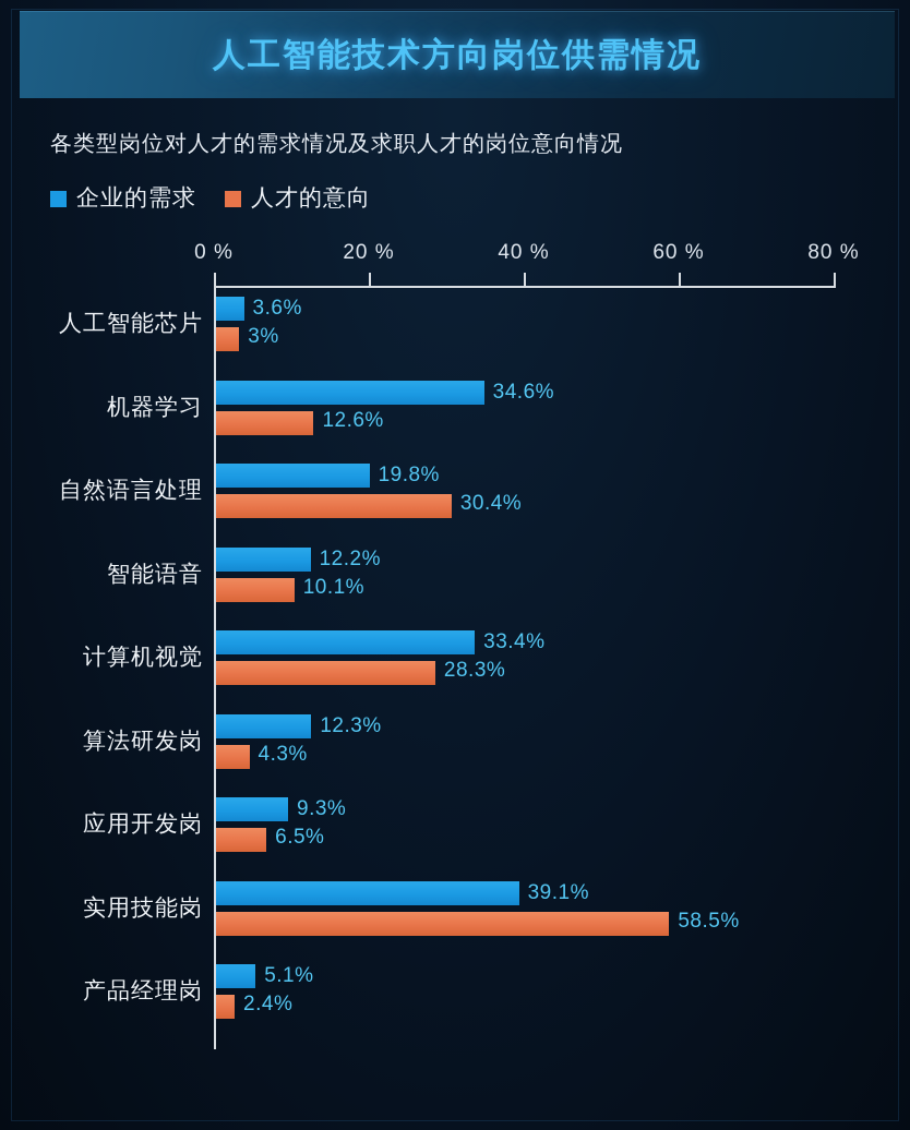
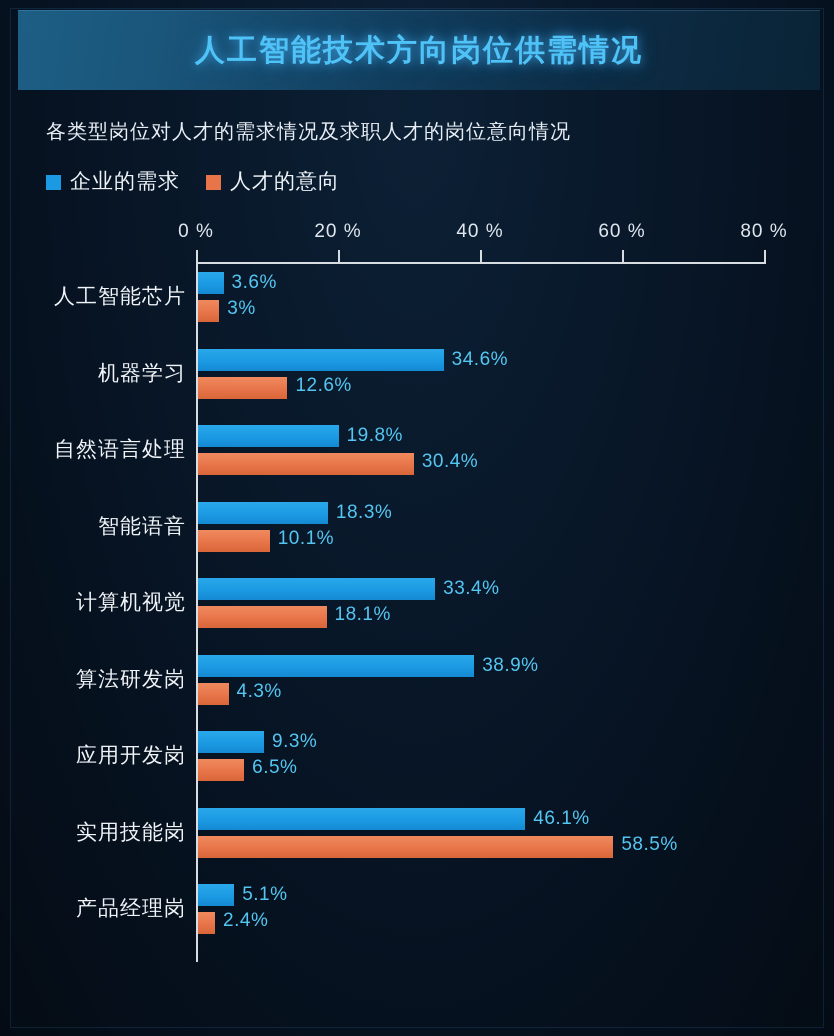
企业的需求/智能语音: 12.2% -> 18.3%
人才的意向/计算机视觉: 28.3% -> 18.1%
企业的需求/算法研发岗: 12.3% -> 38.9%
企业的需求/实用技能岗: 39.1% -> 46.1%
